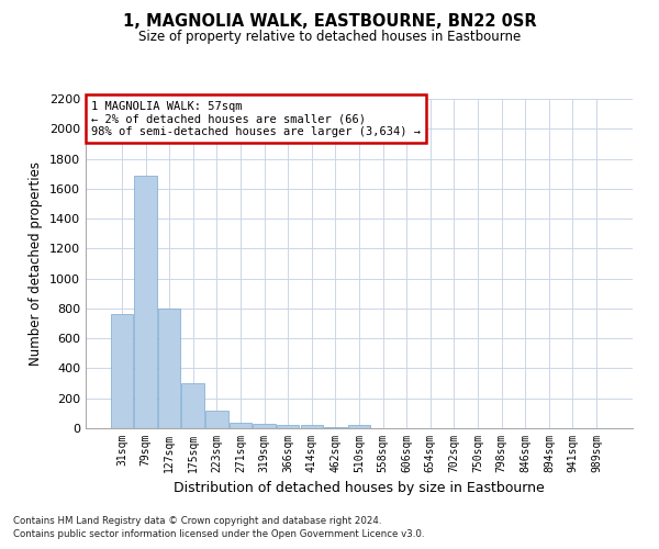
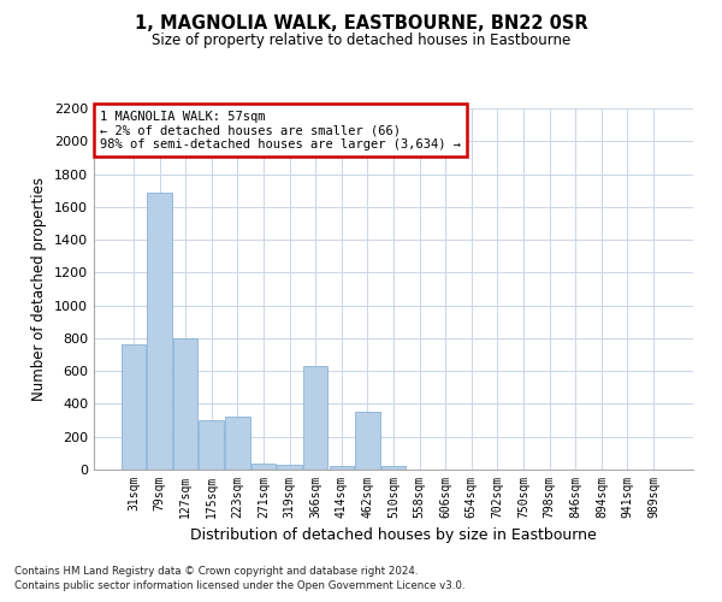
223sqm: 120 -> 320
366sqm: 20 -> 630
462sqm: 10 -> 350
